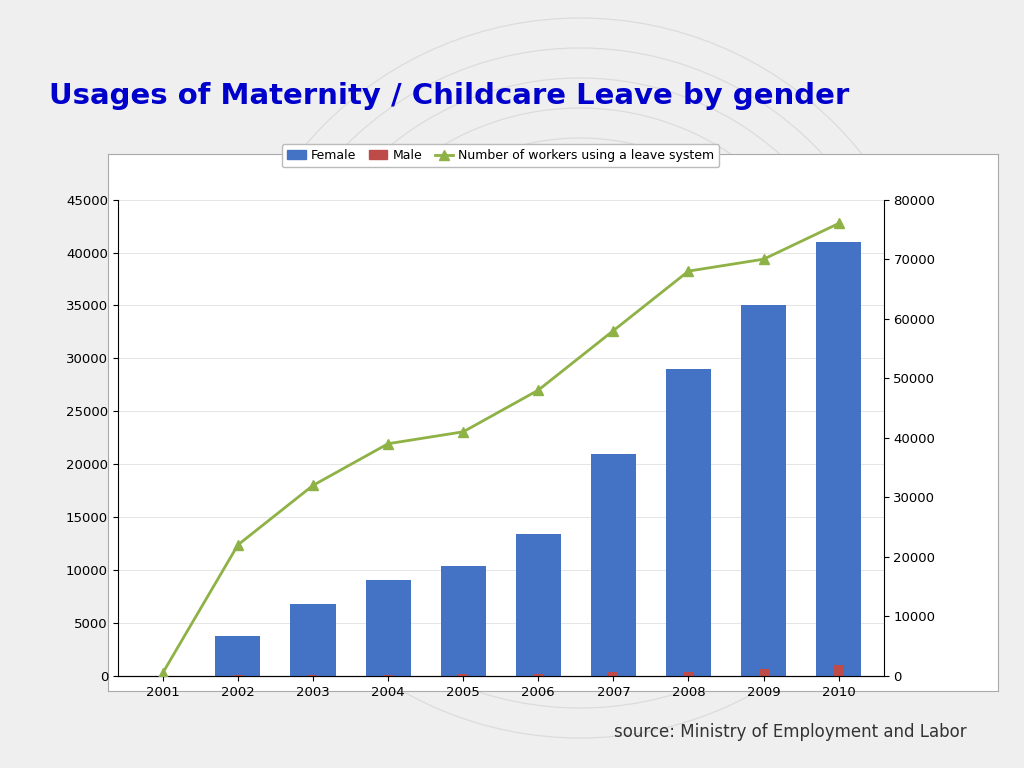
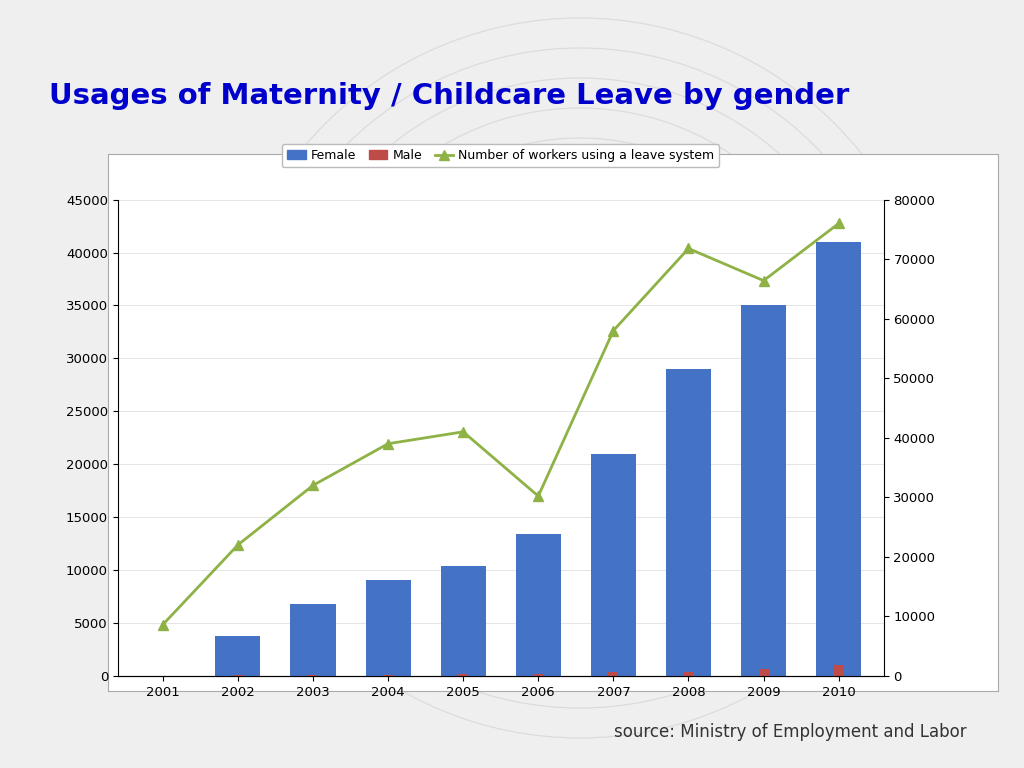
Number of workers using a leave system/2001: 500 -> 8600
Number of workers using a leave system/2006: 48000 -> 30200
Number of workers using a leave system/2008: 68000 -> 71800
Number of workers using a leave system/2009: 70000 -> 66400
